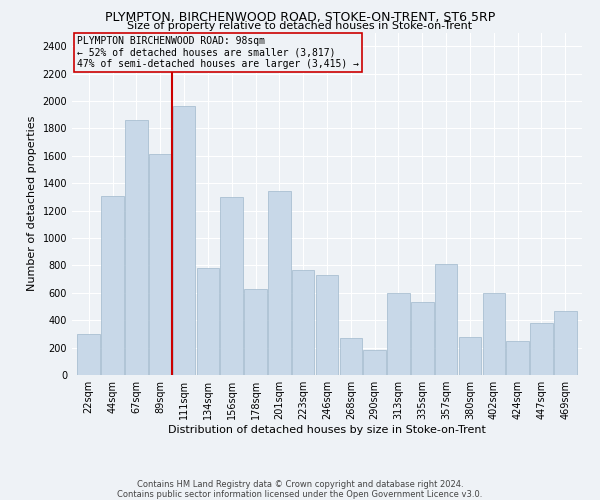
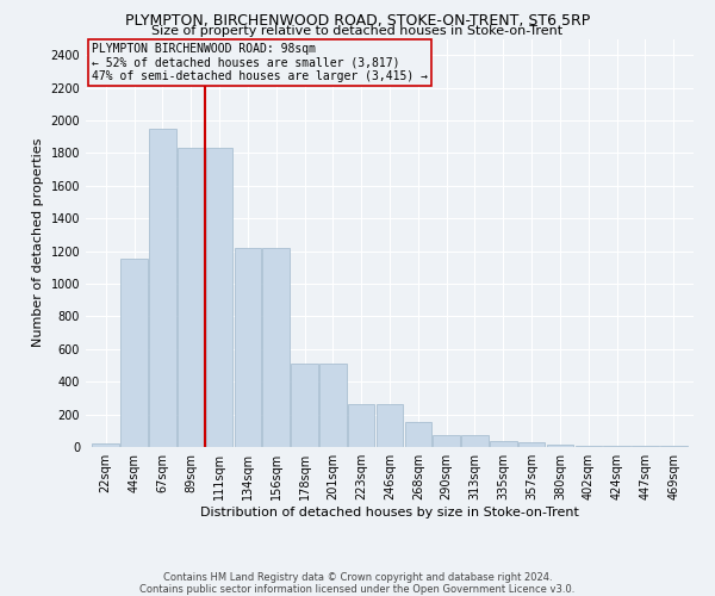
22sqm: 300 -> 20
44sqm: 1310 -> 1150
67sqm: 1860 -> 1950
89sqm: 1610 -> 1830
111sqm: 1960 -> 1830
134sqm: 780 -> 1220
156sqm: 1300 -> 1220
178sqm: 630 -> 510
201sqm: 1340 -> 510
223sqm: 770 -> 260
246sqm: 730 -> 260
268sqm: 270 -> 160
290sqm: 180 -> 80
313sqm: 600 -> 80
335sqm: 530 -> 40
357sqm: 810 -> 30
380sqm: 280 -> 20
402sqm: 600 -> 10
424sqm: 250 -> 10
447sqm: 380 -> 10
469sqm: 470 -> 10
